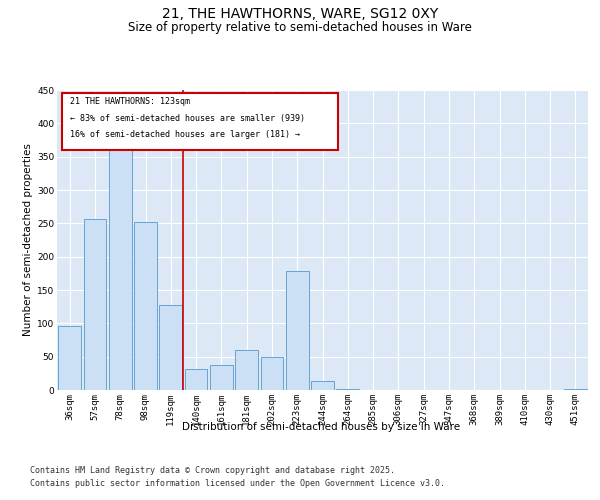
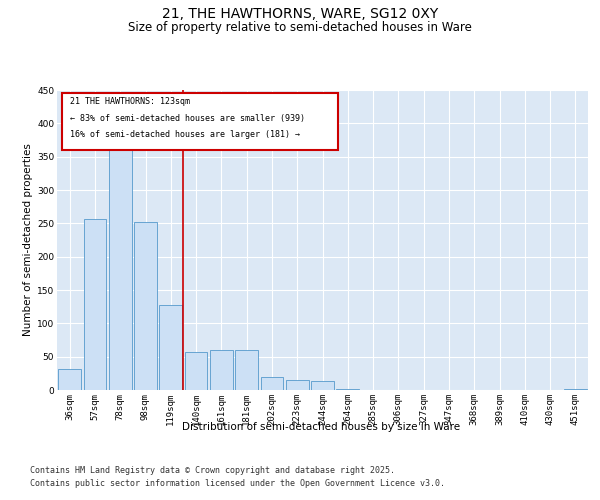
36sqm: 96 -> 32
140sqm: 32 -> 57
161sqm: 38 -> 60
202sqm: 50 -> 20
223sqm: 178 -> 15
